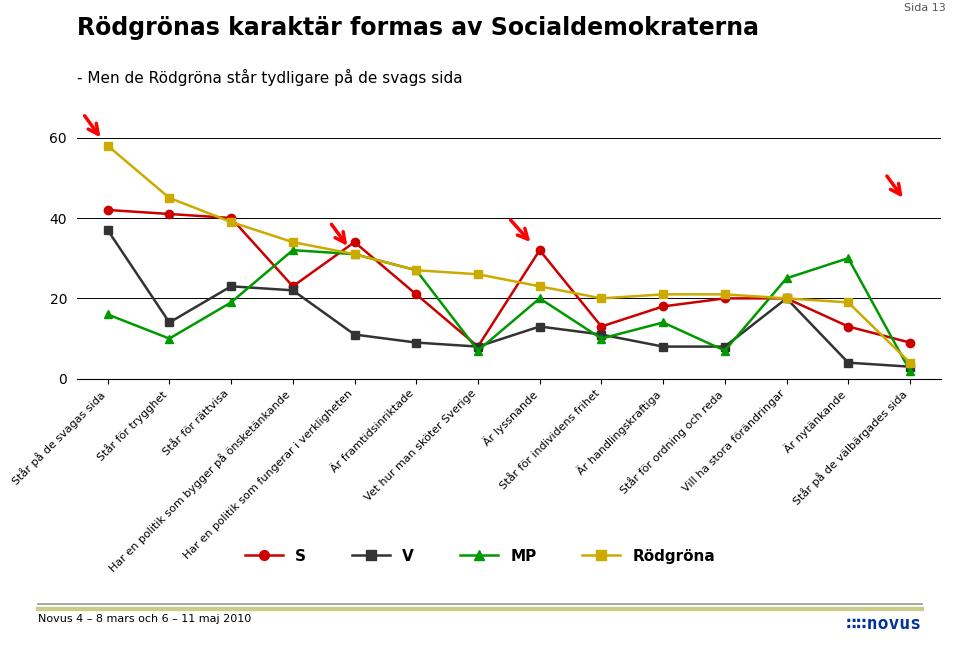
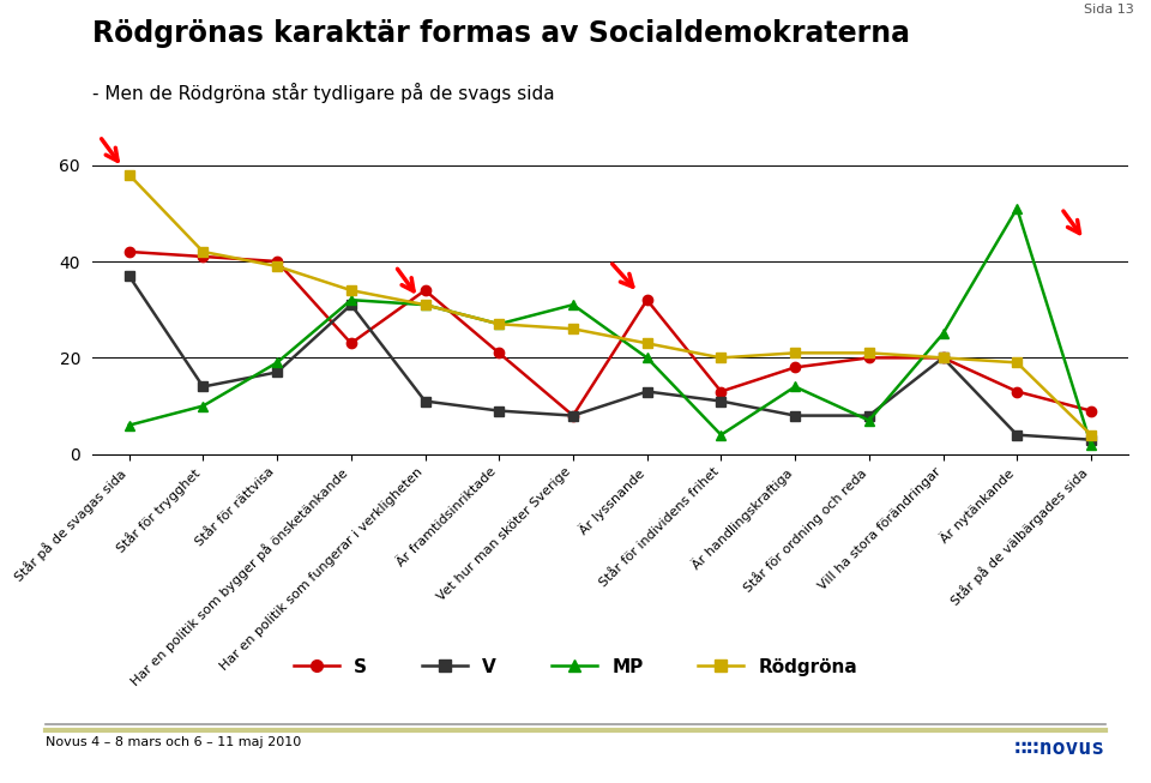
MP/Står på de svagas sida: 16 -> 6
Rödgröna/Står för trygghet: 45 -> 42
V/Står för rättvisa: 23 -> 17
V/Har en politik som bygger på önsketänkande: 22 -> 31
MP/Vet hur man sköter Sverige: 7 -> 31
MP/Står för individens frihet: 10 -> 4
MP/Är nytänkande: 30 -> 51
